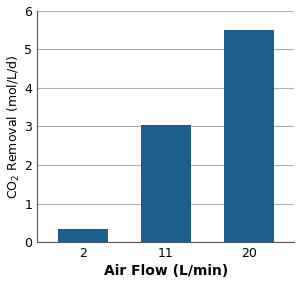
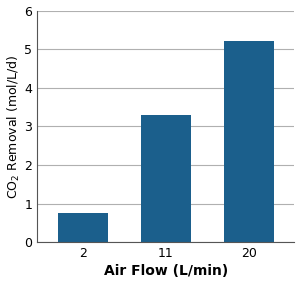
2: 0.35 -> 0.77
11: 3.05 -> 3.30
20: 5.50 -> 5.20
